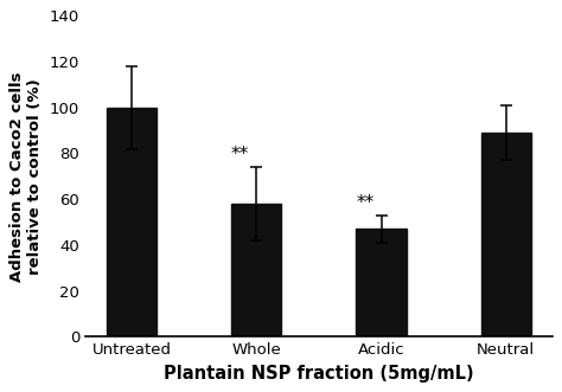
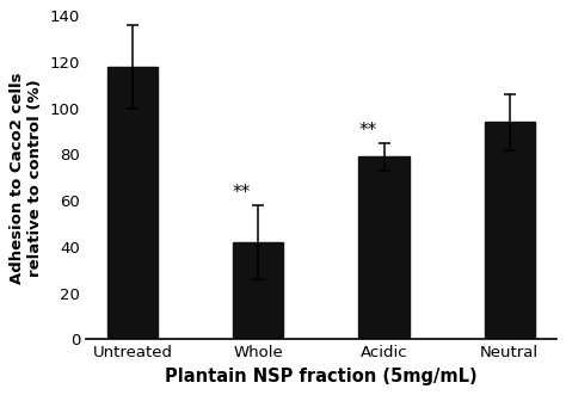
Untreated: 100 -> 118
Whole: 58 -> 42
Acidic: 47 -> 79
Neutral: 89 -> 94
